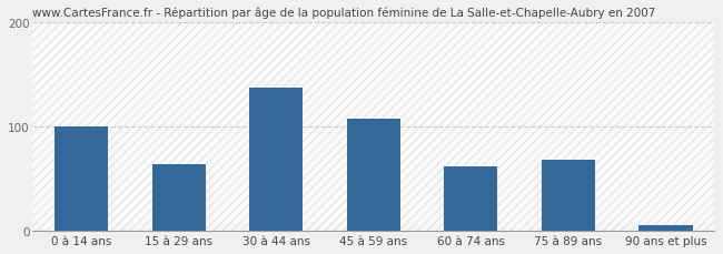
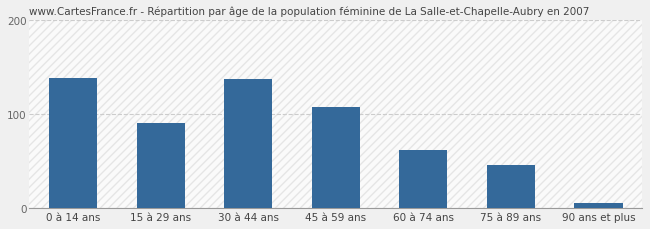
0 à 14 ans: 100 -> 138
15 à 29 ans: 64 -> 90
75 à 89 ans: 68 -> 46
